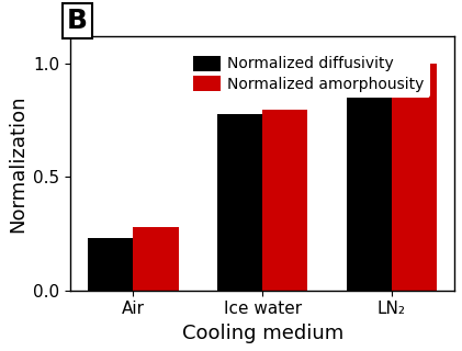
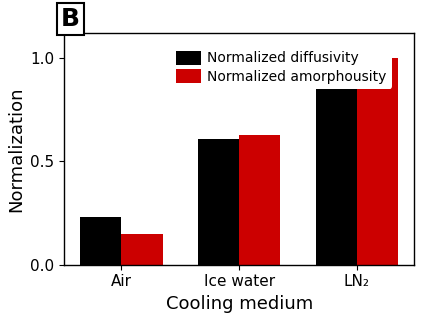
Normalized amorphousity/Air: 0.28 -> 0.15
Normalized diffusivity/Ice water: 0.78 -> 0.61
Normalized amorphousity/Ice water: 0.80 -> 0.63
